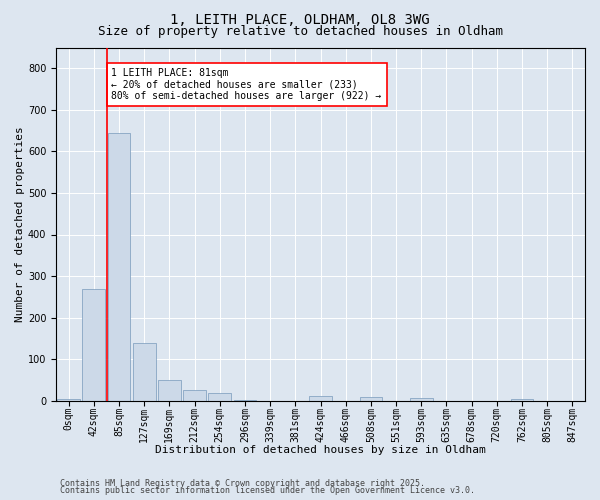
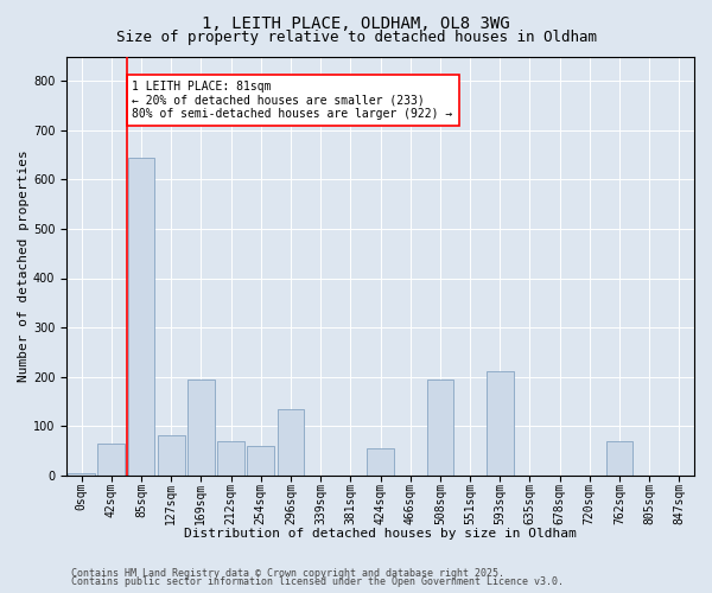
42sqm: 270 -> 65
127sqm: 140 -> 80
169sqm: 50 -> 195
212sqm: 25 -> 70
254sqm: 18 -> 60
296sqm: 2 -> 135
424sqm: 12 -> 55
508sqm: 10 -> 195
593sqm: 6 -> 210
762sqm: 5 -> 70
